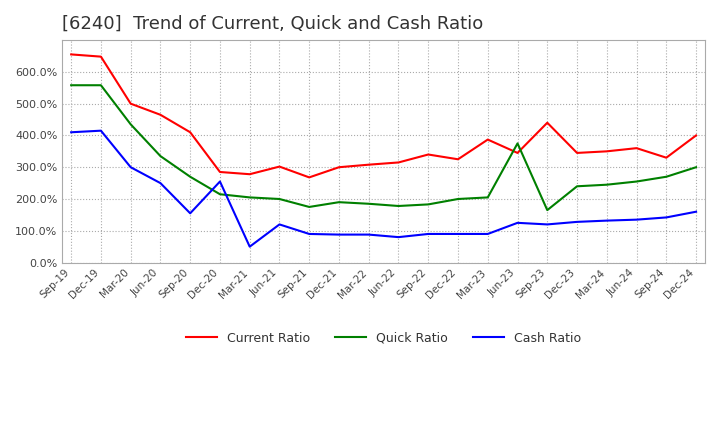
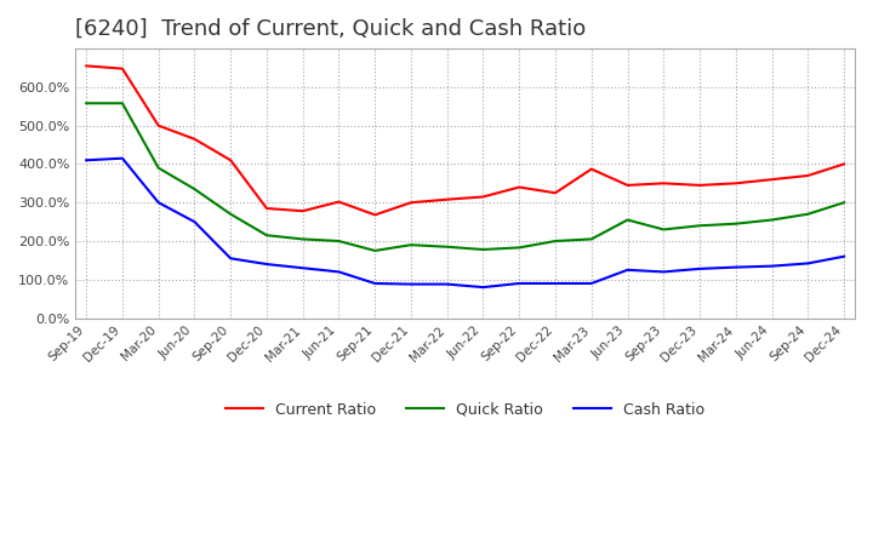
Quick Ratio/Mar-20: 435% -> 390%
Cash Ratio/Dec-20: 255% -> 140%
Cash Ratio/Mar-21: 50% -> 130%
Quick Ratio/Jun-23: 375% -> 255%
Current Ratio/Sep-23: 440% -> 350%
Quick Ratio/Sep-23: 165% -> 230%
Current Ratio/Sep-24: 330% -> 370%
